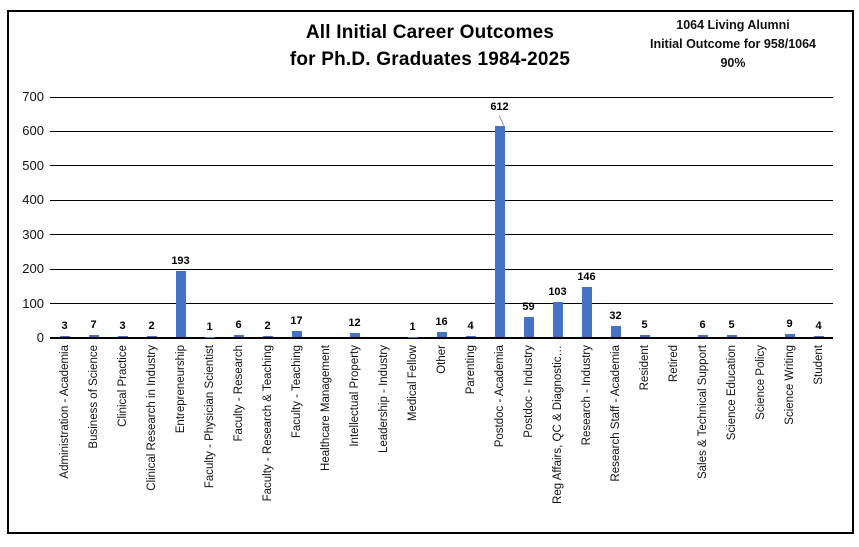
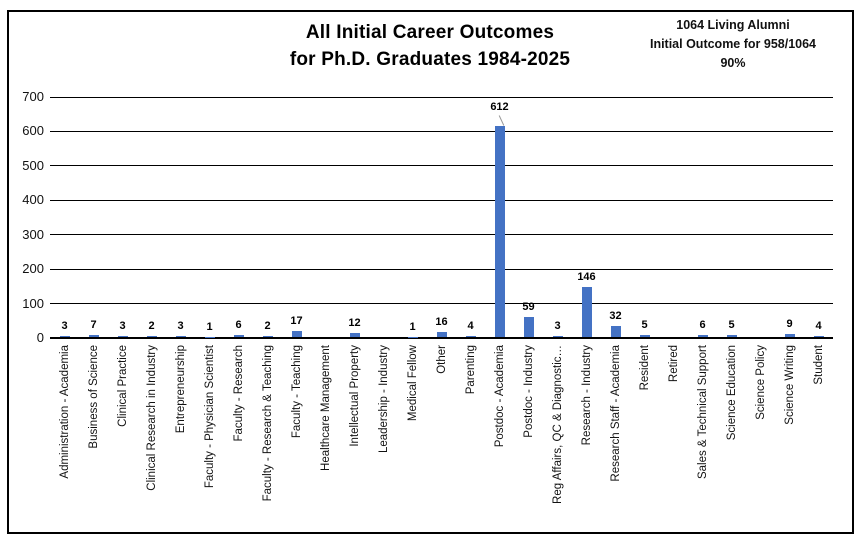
Entrepreneurship: 193 -> 3
Reg Affairs, QC & Diagnostic…: 103 -> 3
